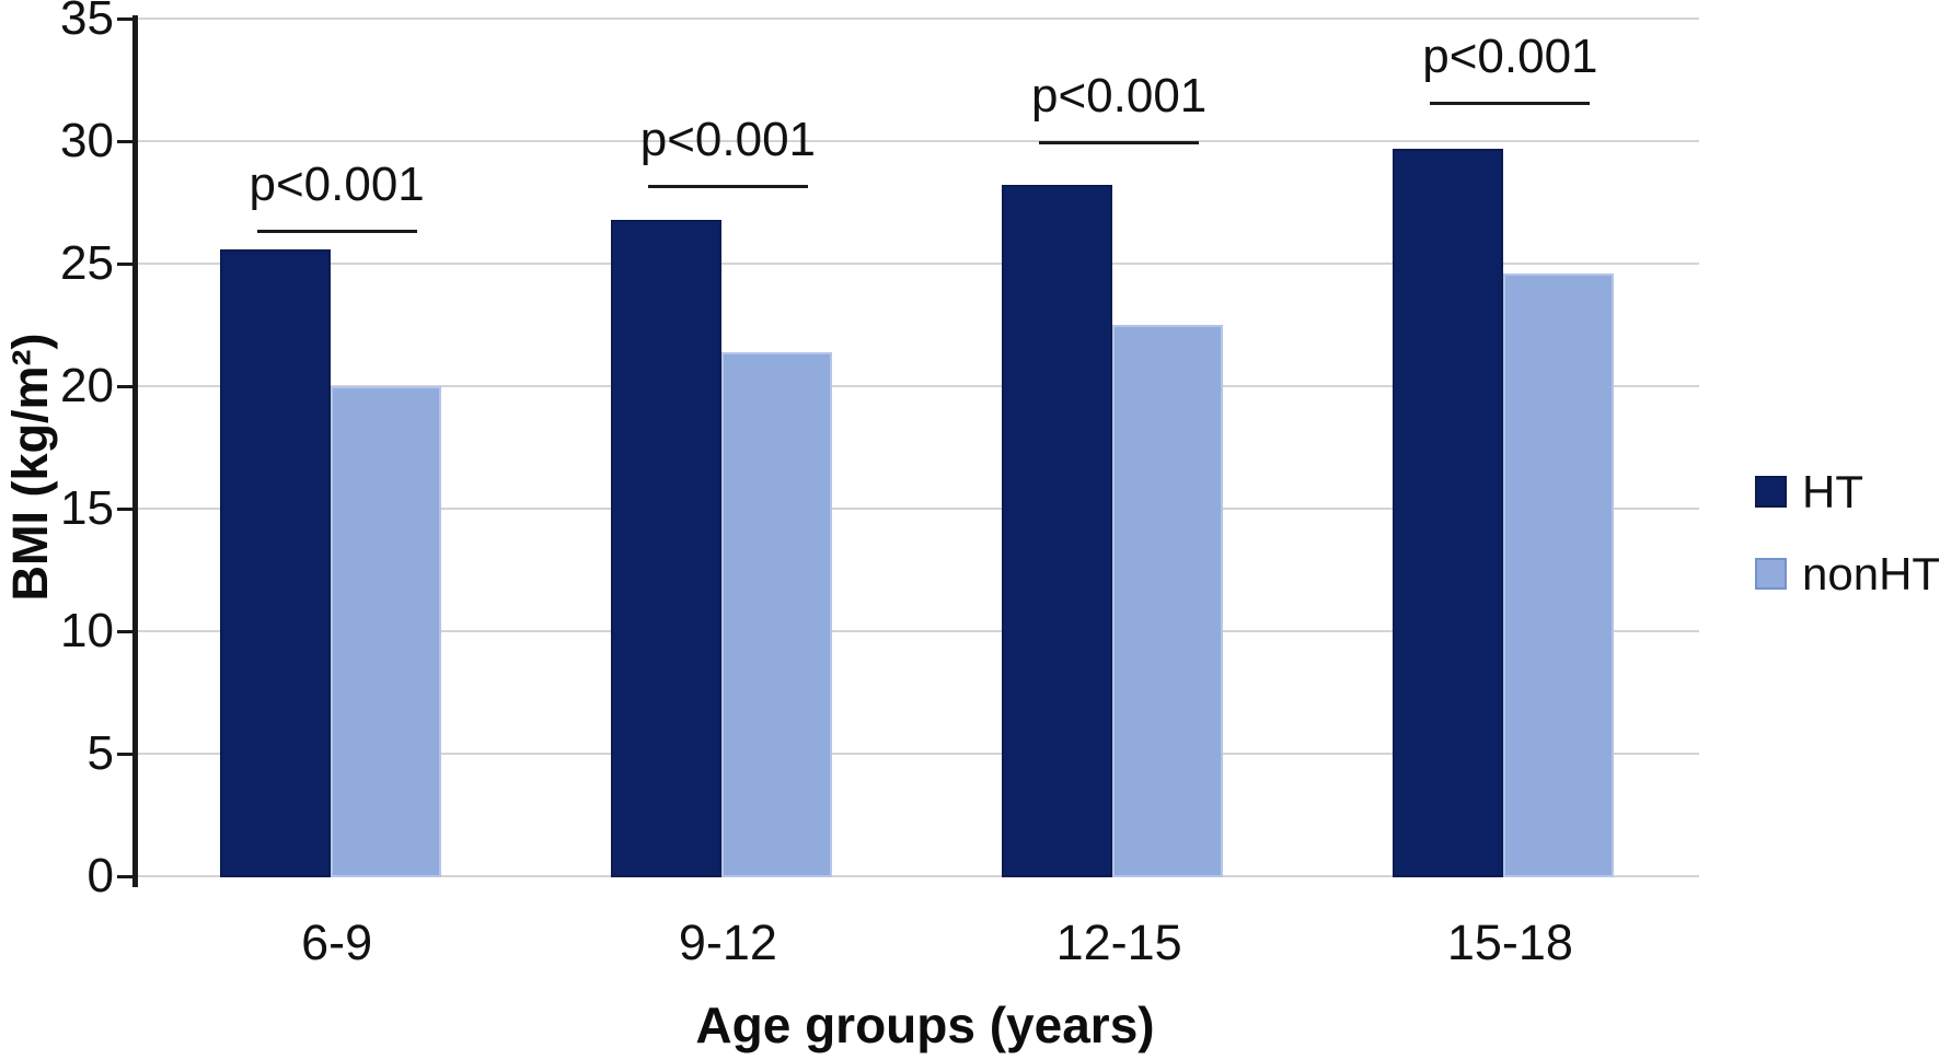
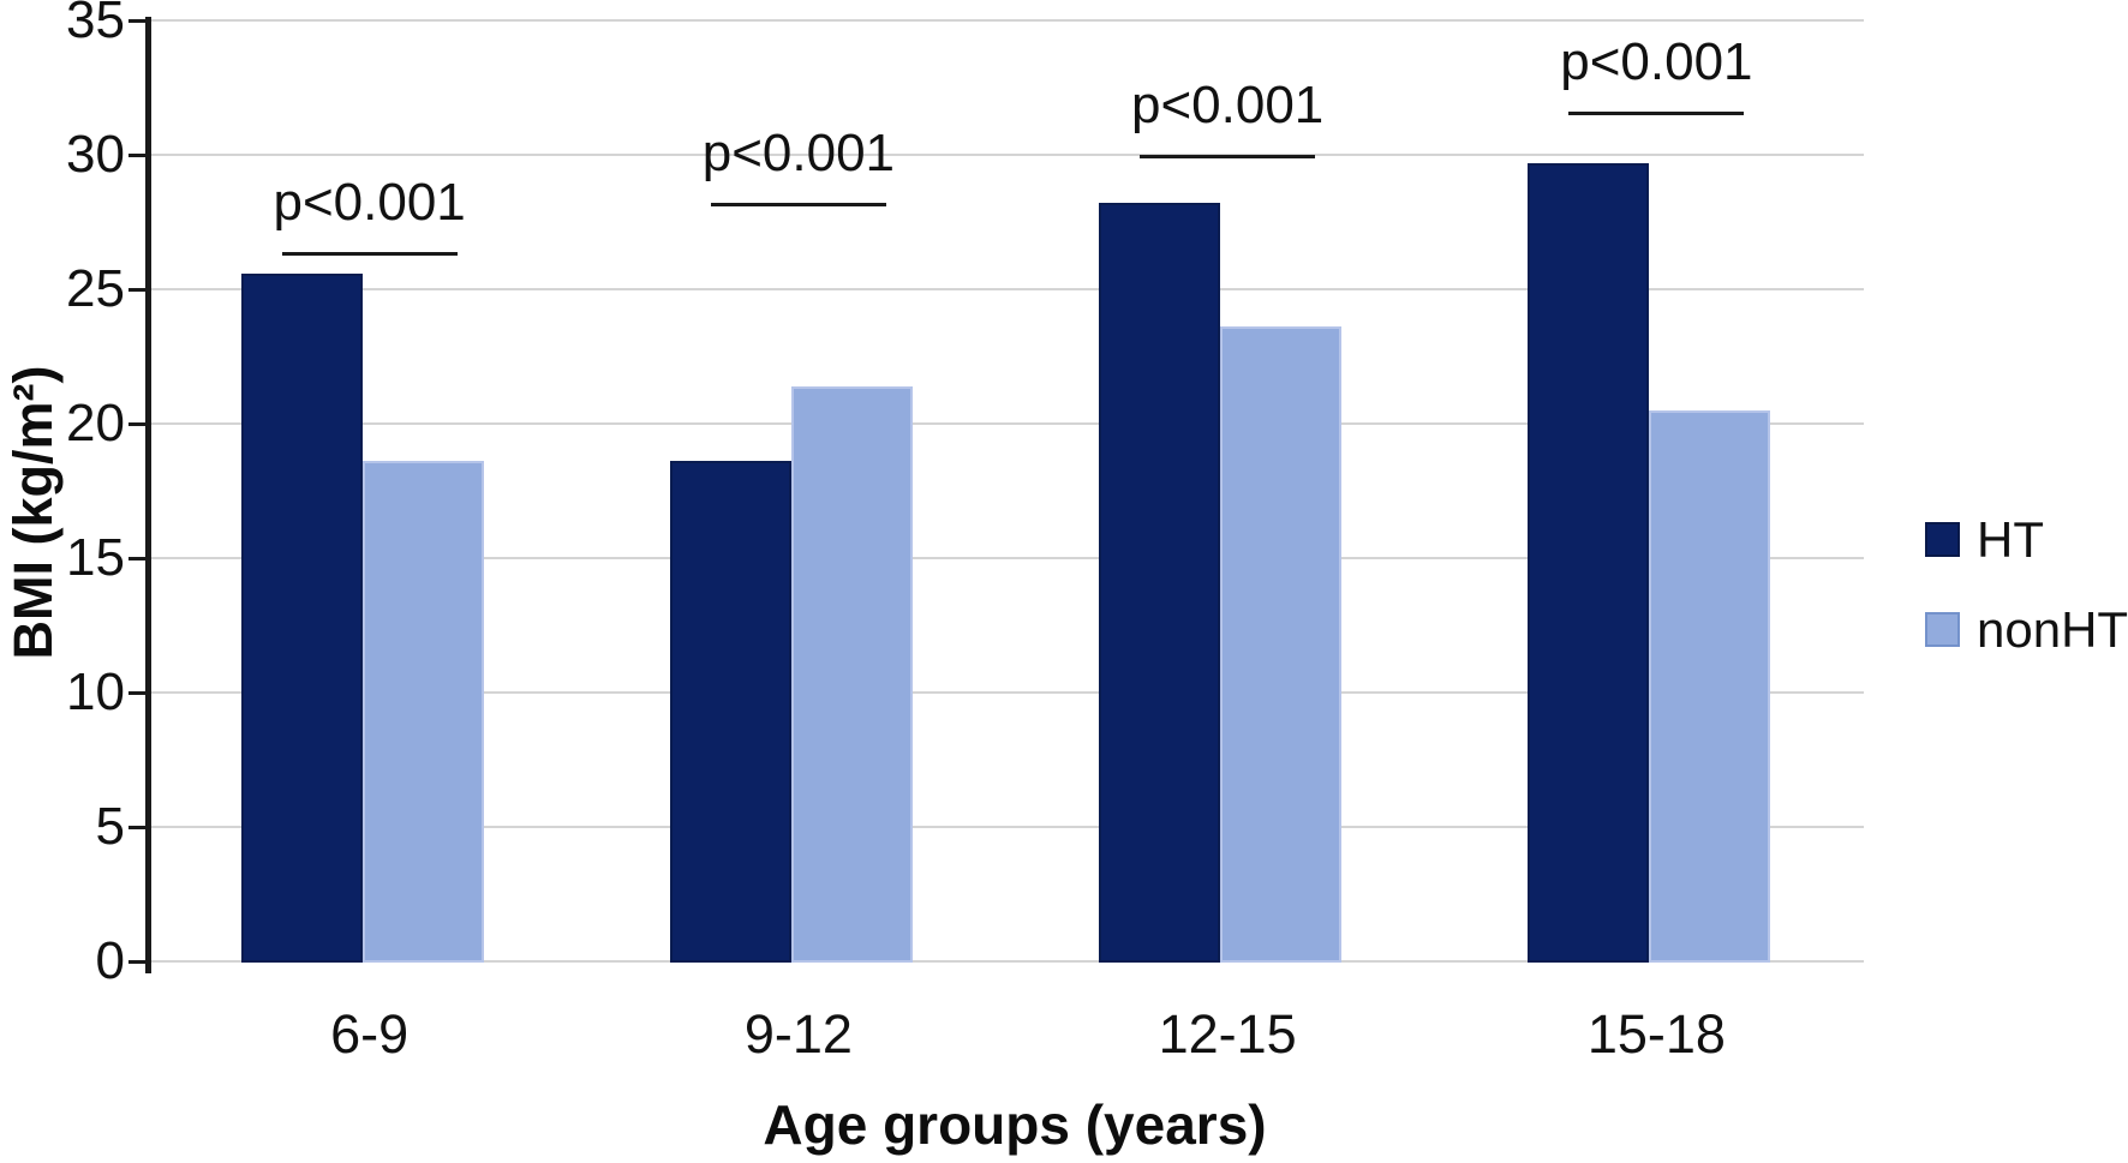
nonHT/6-9: 20.0 -> 18.6
HT/9-12: 26.8 -> 18.6
nonHT/12-15: 22.5 -> 23.6
nonHT/15-18: 24.6 -> 20.5
